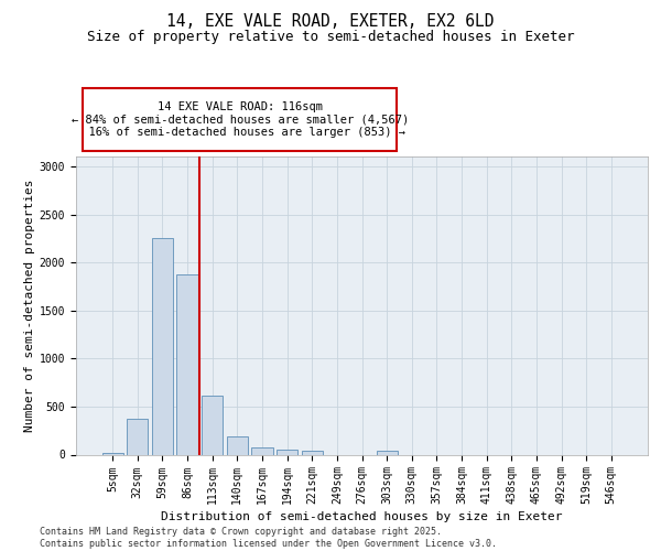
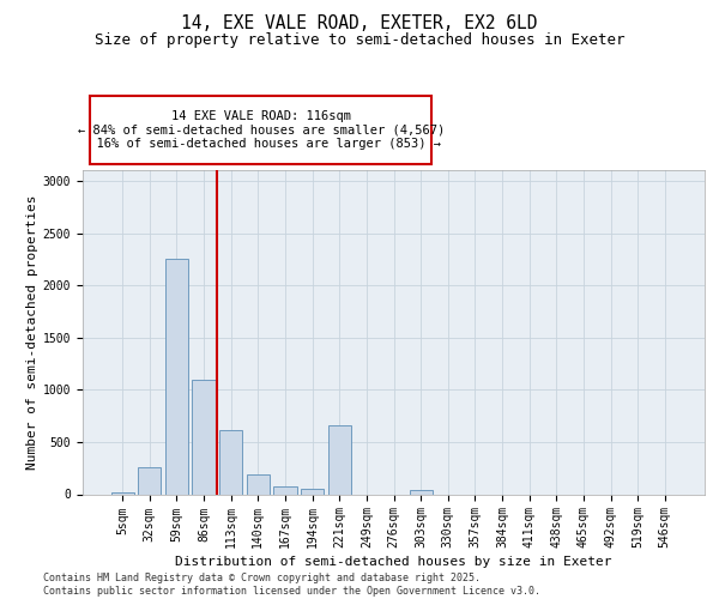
32sqm: 370 -> 260
86sqm: 1880 -> 1100
221sqm: 40 -> 660
